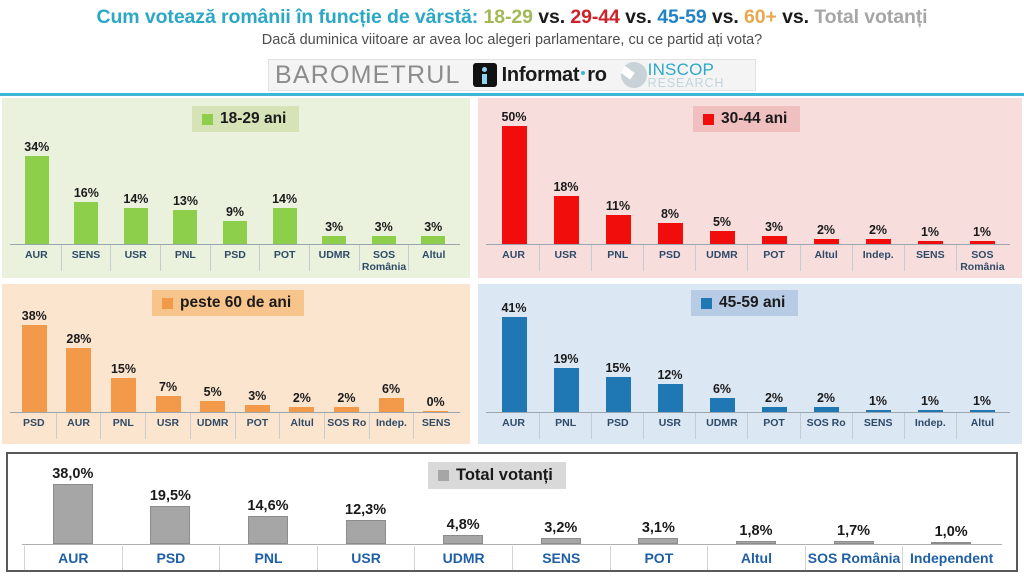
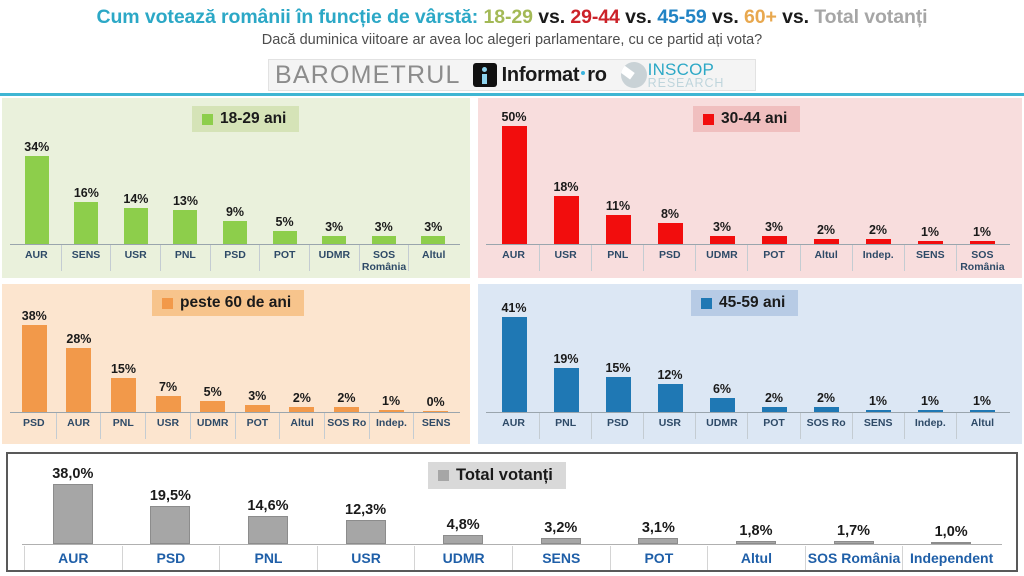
18-29 ani/POT: 14% -> 5%
30-44 ani/UDMR: 5% -> 3%
peste 60 de ani/Indep.: 6% -> 1%
